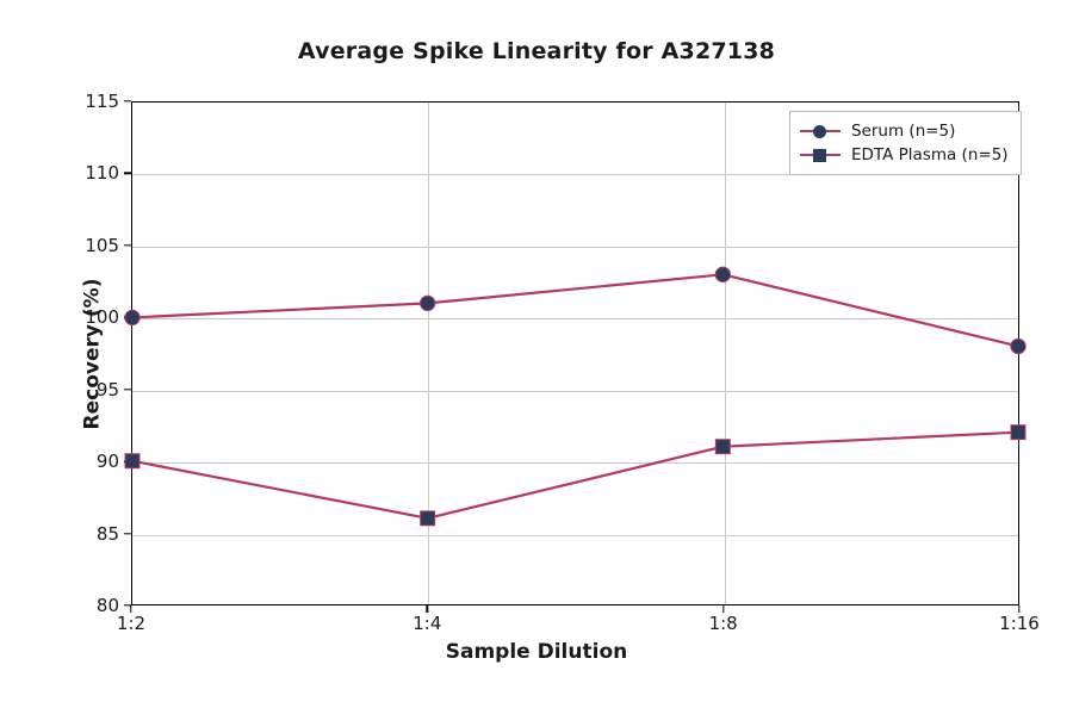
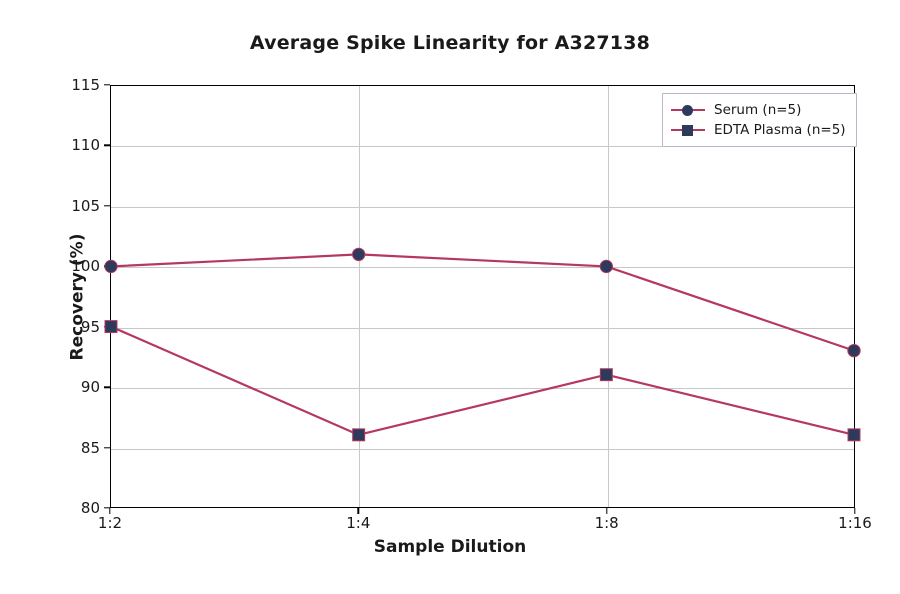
EDTA Plasma (n=5)/1:2: 90 -> 95
Serum (n=5)/1:8: 103 -> 100
Serum (n=5)/1:16: 98 -> 93
EDTA Plasma (n=5)/1:16: 92 -> 86
